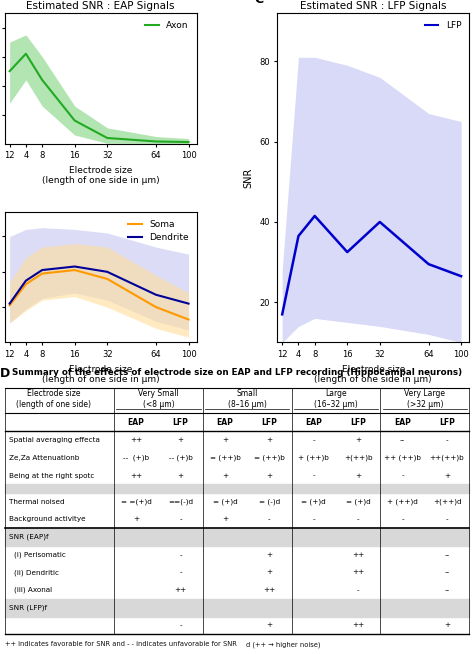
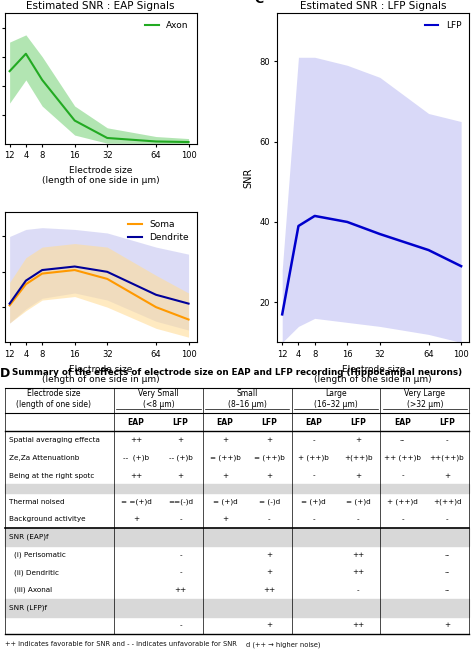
Estimated SNR : LFP Signals/LFP/4: 36.5 -> 39.0
Estimated SNR : LFP Signals/LFP/16: 32.5 -> 40.0
Estimated SNR : LFP Signals/LFP/32: 40.0 -> 37.0
Estimated SNR : LFP Signals/LFP/64: 29.5 -> 33.0
Estimated SNR : LFP Signals/LFP/100: 26.5 -> 29.0
